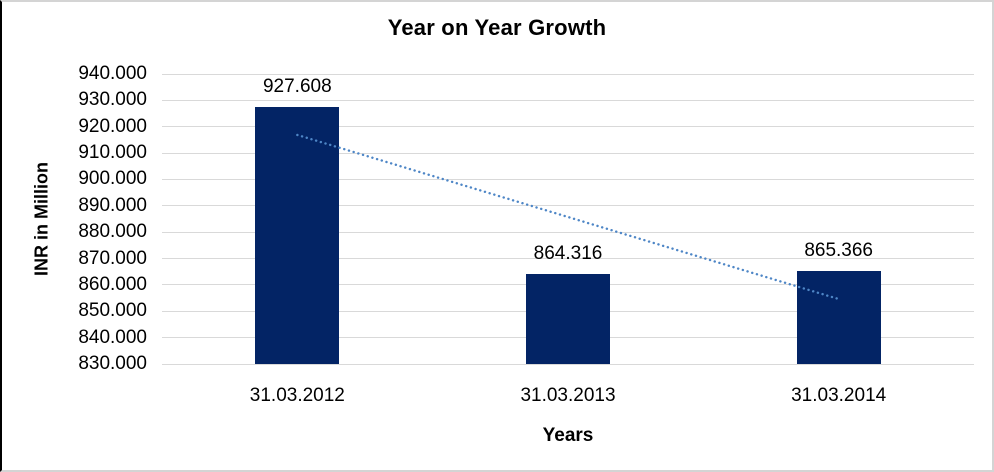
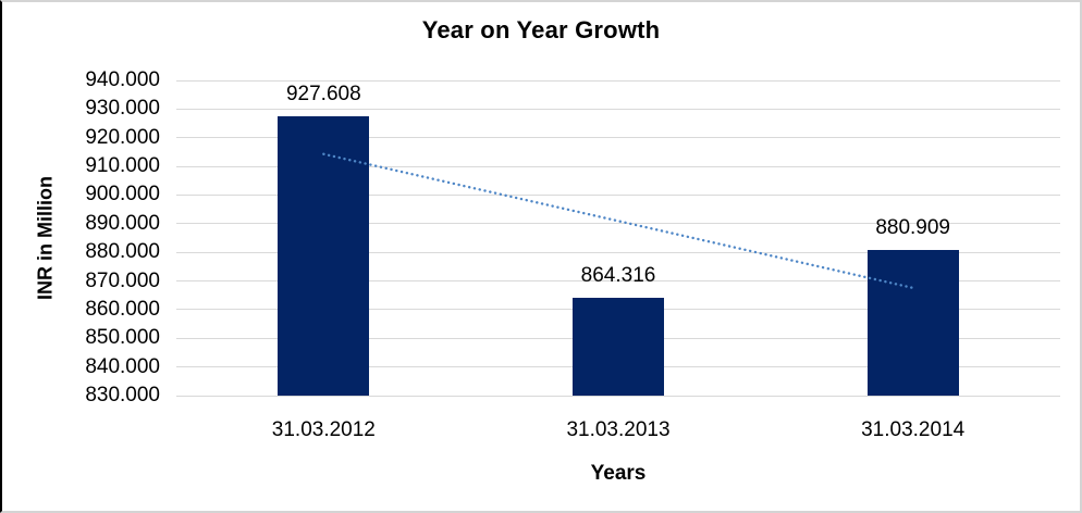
31.03.2014: 865.366 -> 880.909
